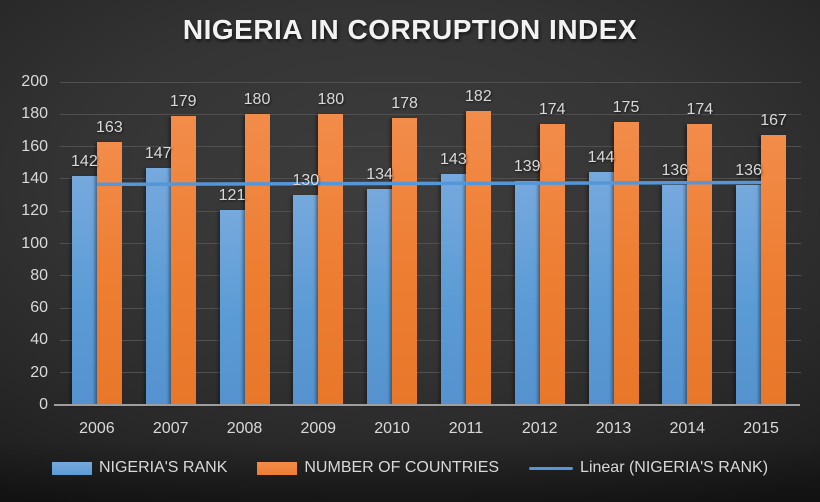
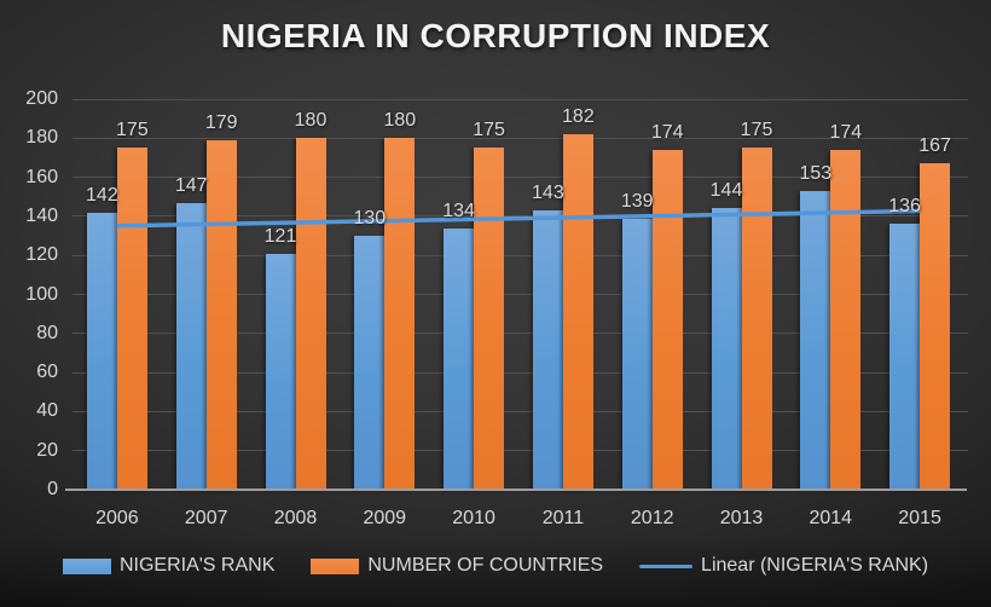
NUMBER OF COUNTRIES/2006: 163 -> 175
NUMBER OF COUNTRIES/2010: 178 -> 175
NIGERIA'S RANK/2014: 136 -> 153
